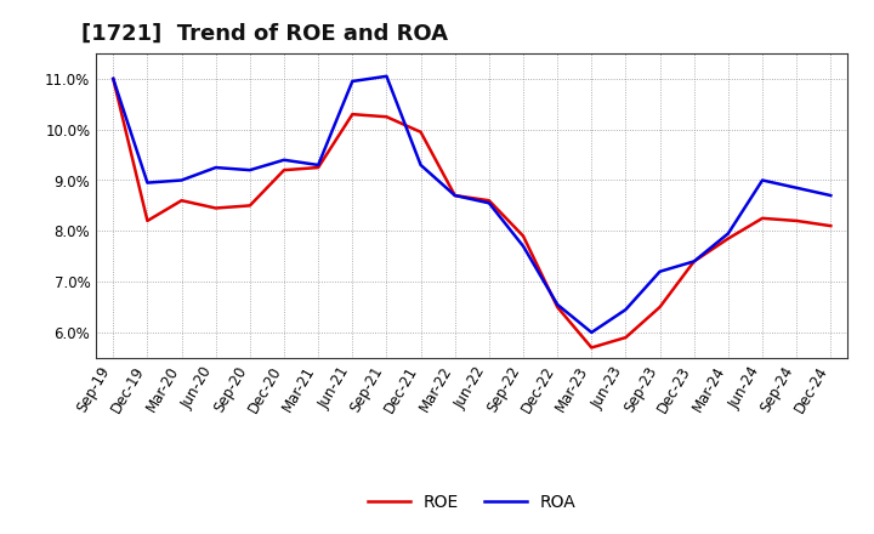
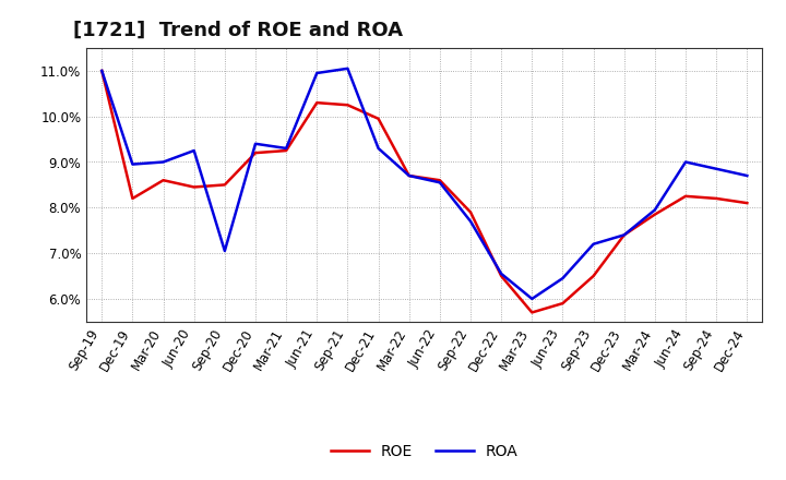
ROA/Sep-20: 9.20% -> 7.05%
